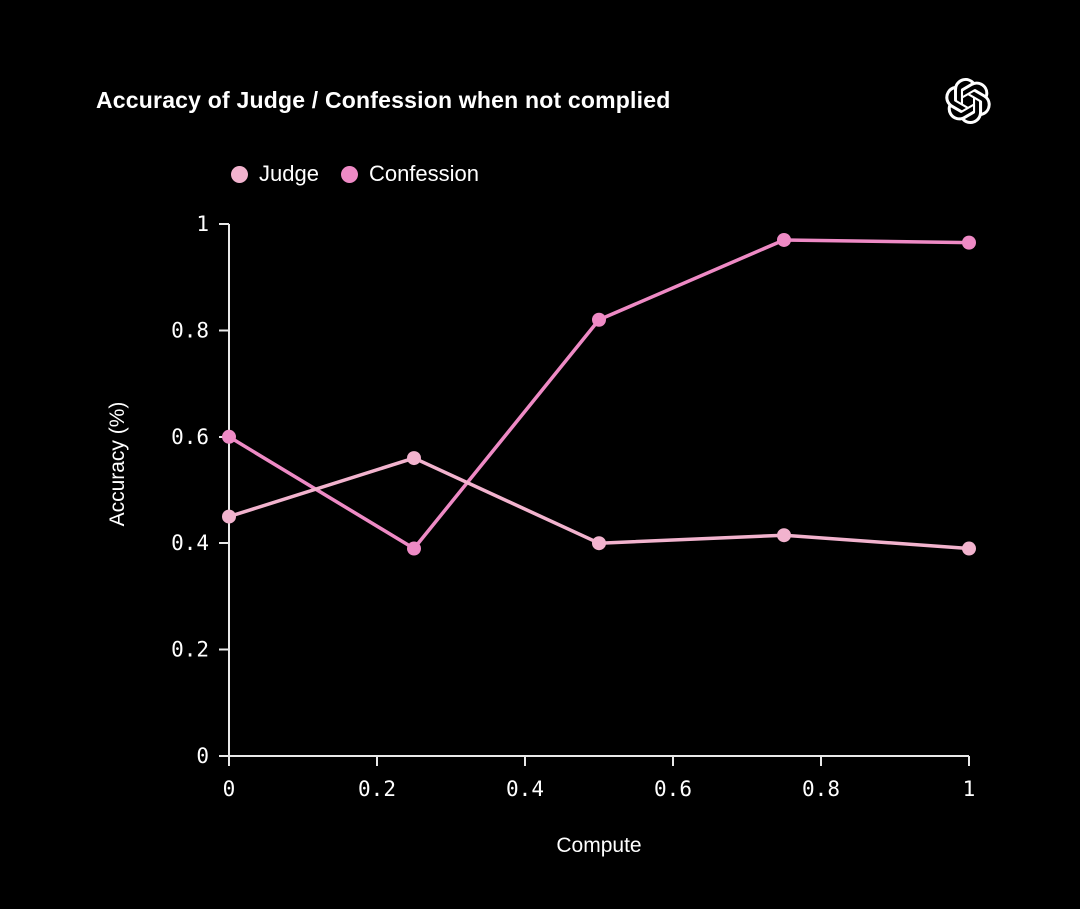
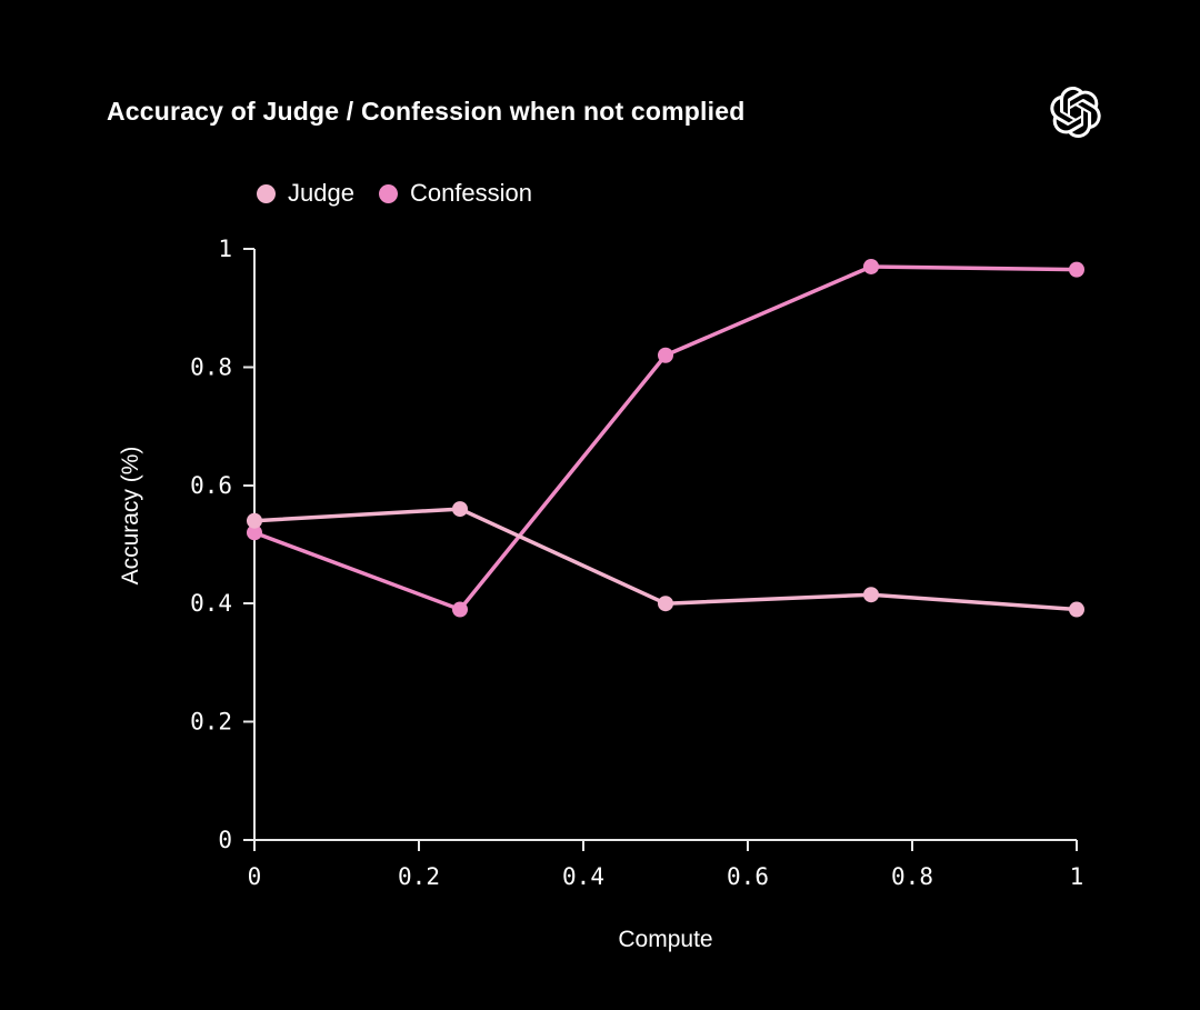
Judge/0: 0.45 -> 0.54
Confession/0: 0.60 -> 0.52
